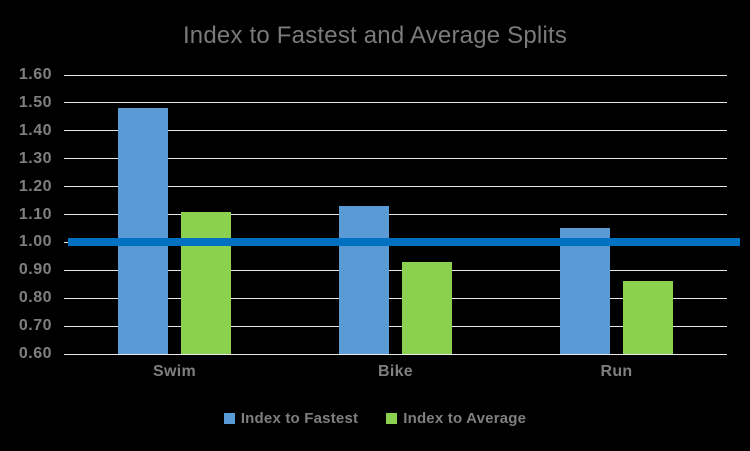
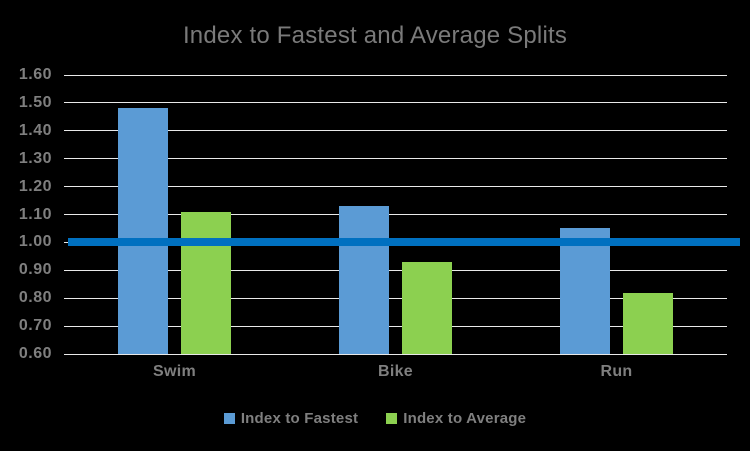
Index to Average/Run: 0.86 -> 0.82
